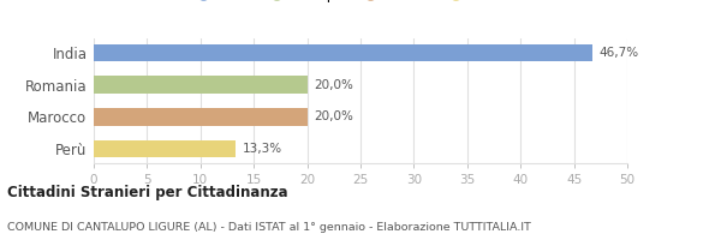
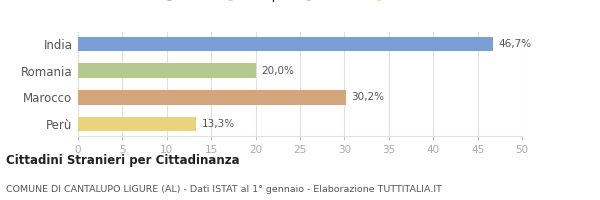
Marocco: 20,0% -> 30,2%
